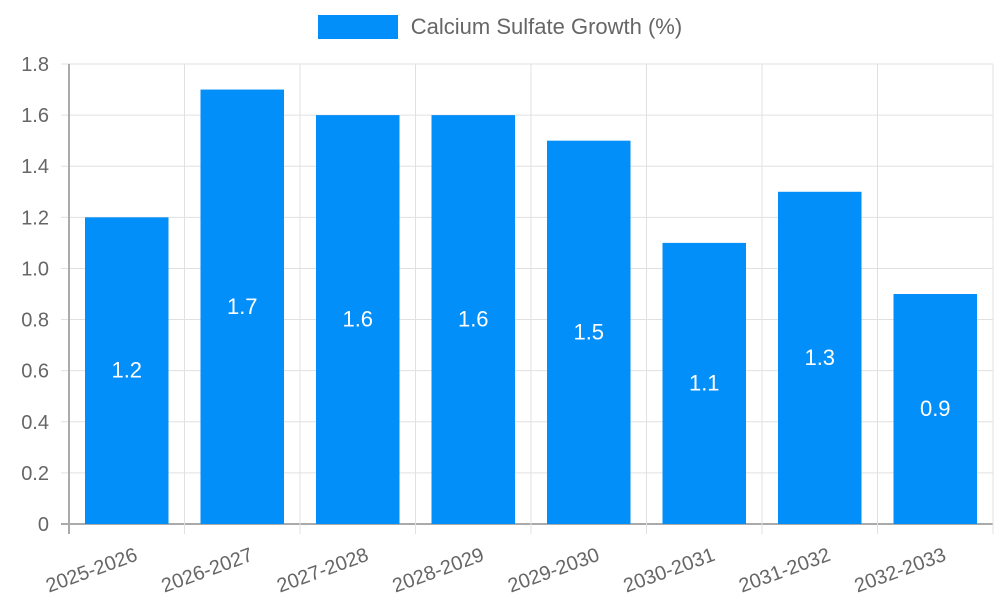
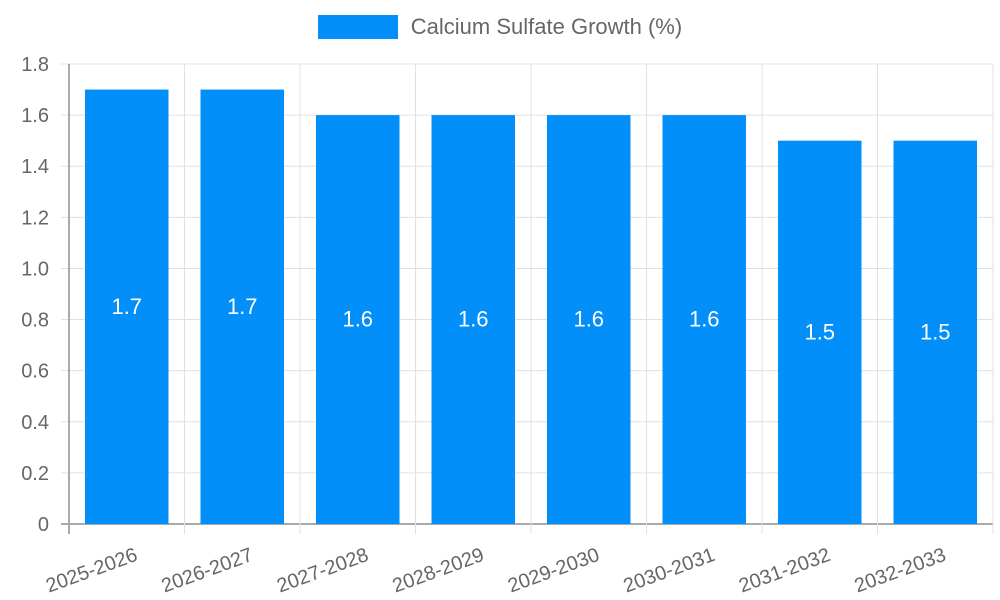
2025-2026: 1.2 -> 1.7
2029-2030: 1.5 -> 1.6
2030-2031: 1.1 -> 1.6
2031-2032: 1.3 -> 1.5
2032-2033: 0.9 -> 1.5
